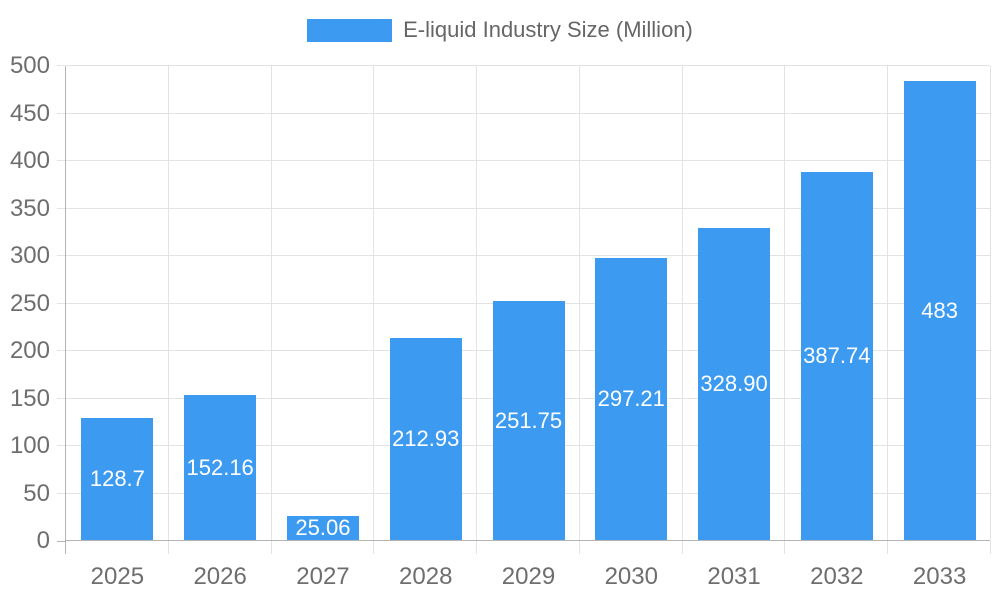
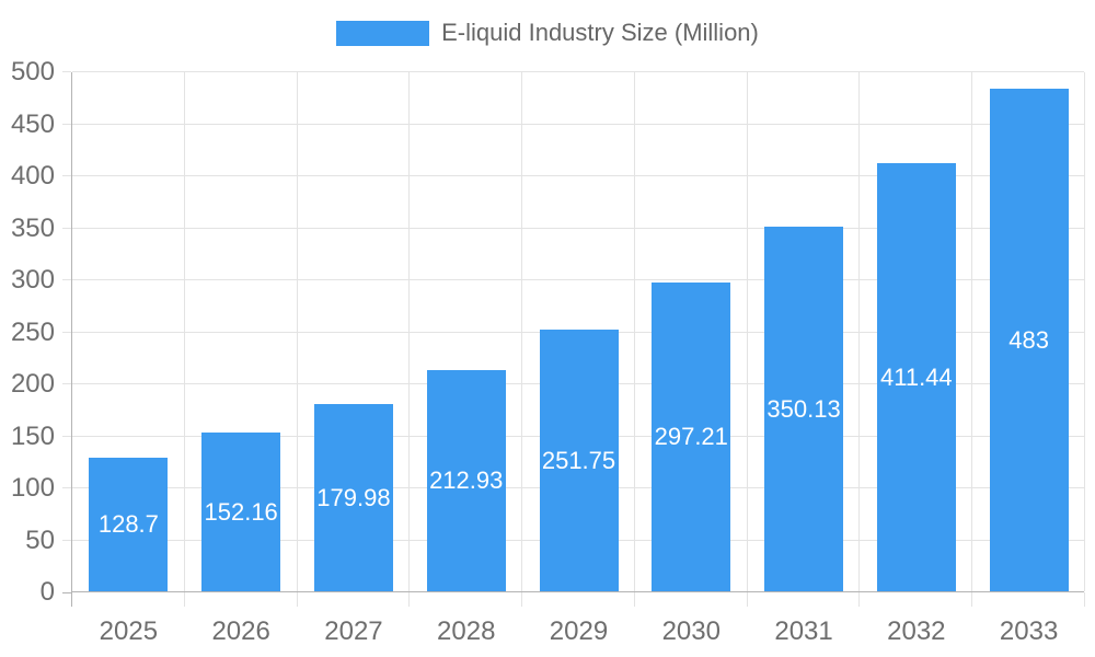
2027: 25.06 -> 179.98
2031: 328.90 -> 350.13
2032: 387.74 -> 411.44
